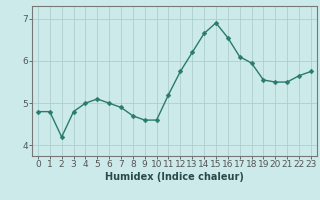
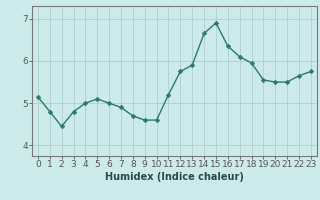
0: 4.80 -> 5.15
2: 4.20 -> 4.45
13: 6.20 -> 5.90
16: 6.55 -> 6.35
